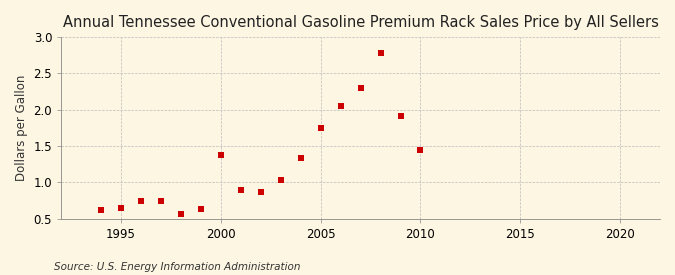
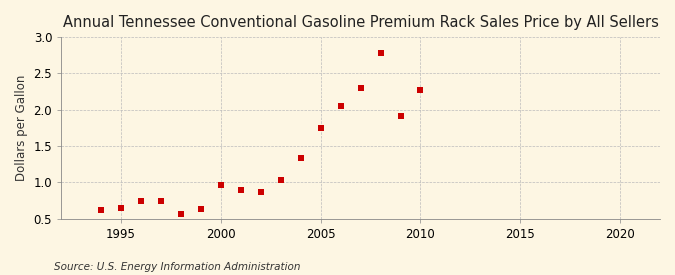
2000: 1.38 -> 0.97
2010: 1.44 -> 2.27
